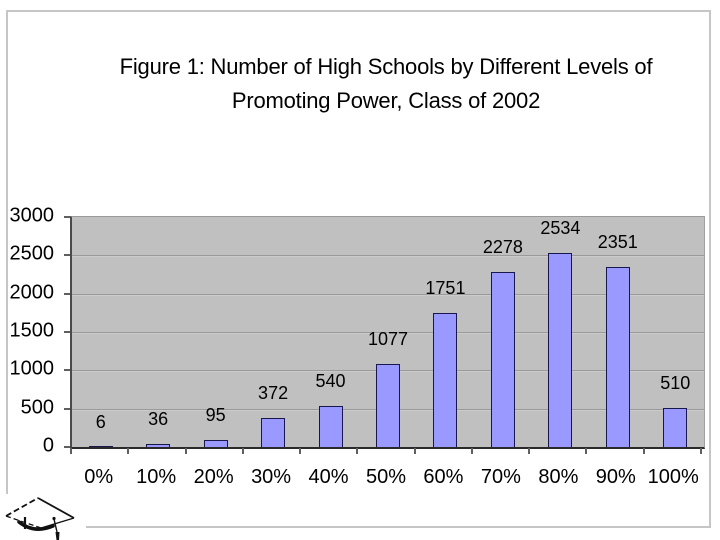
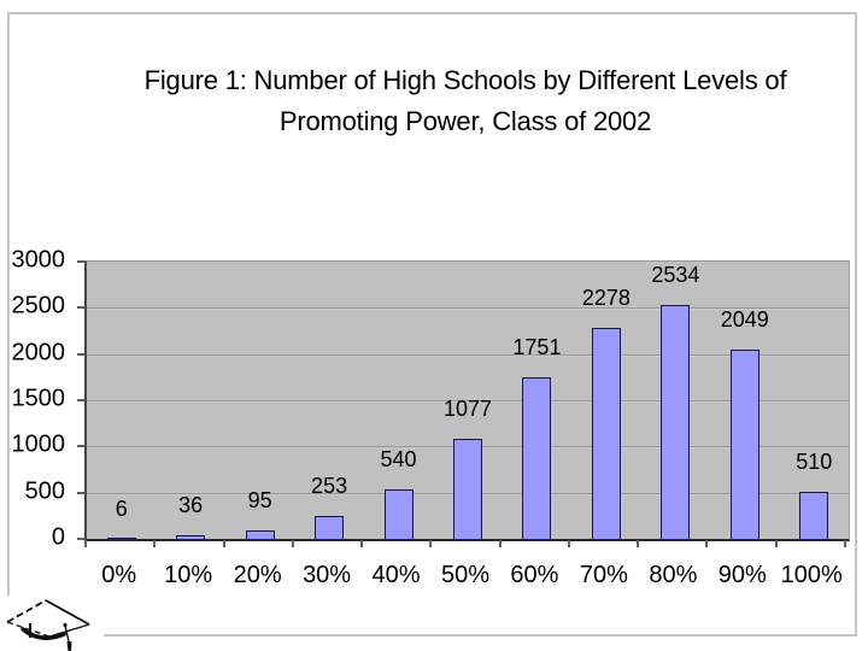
30%: 372 -> 253
90%: 2351 -> 2049
